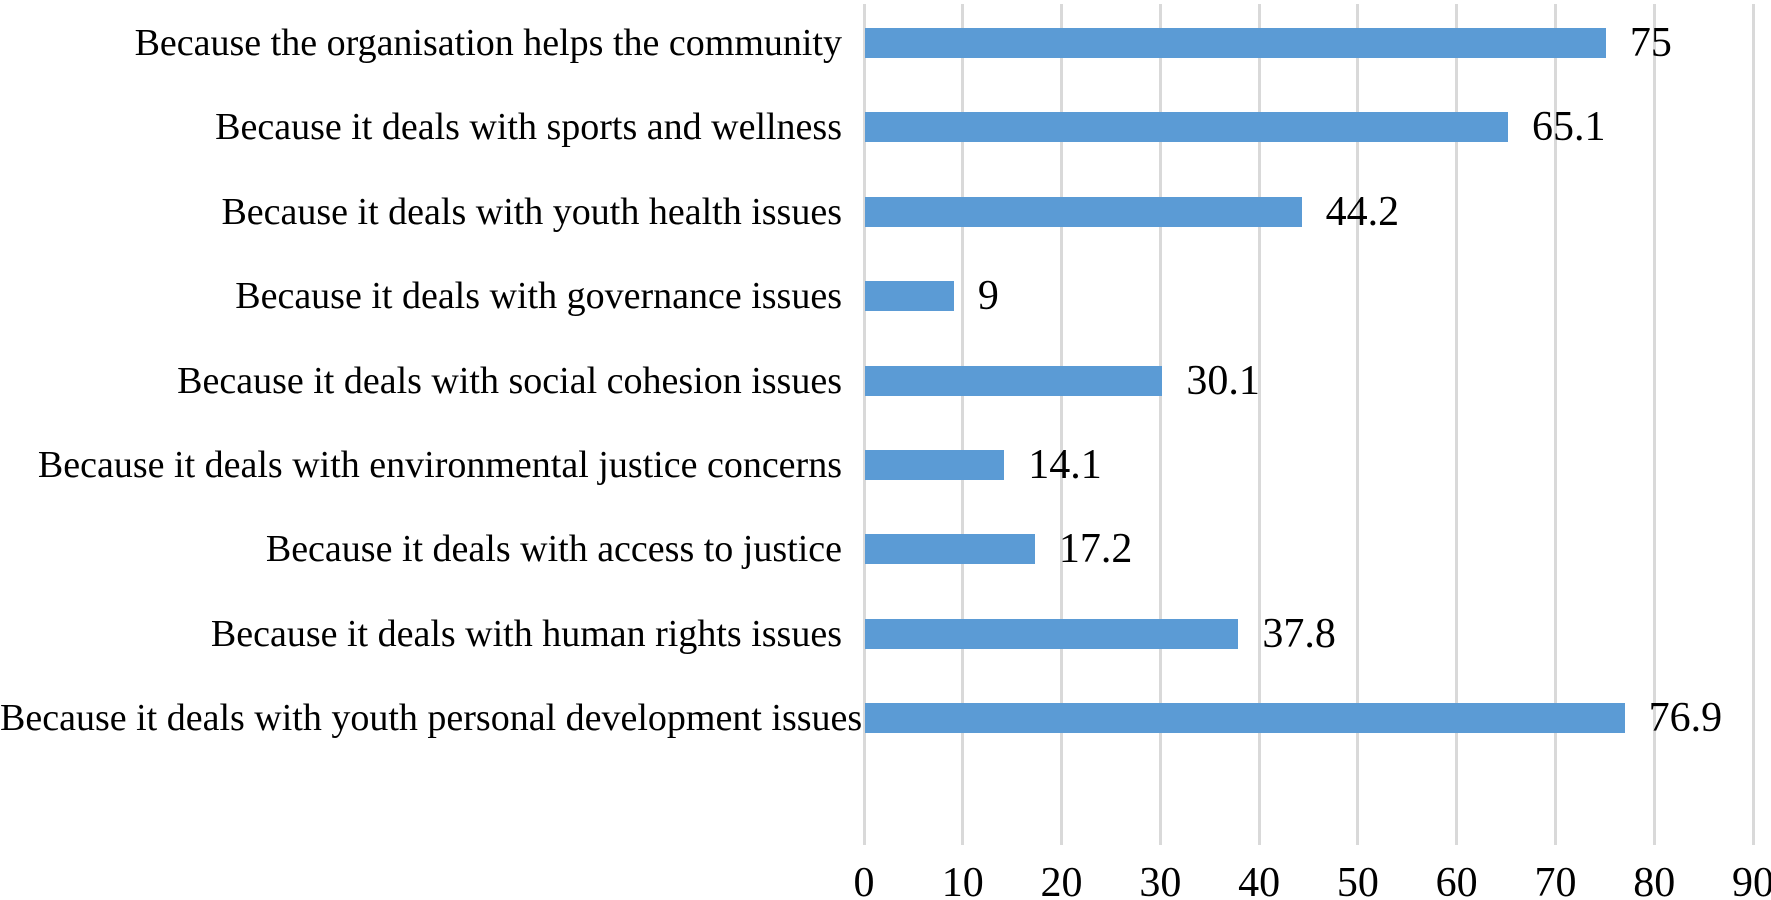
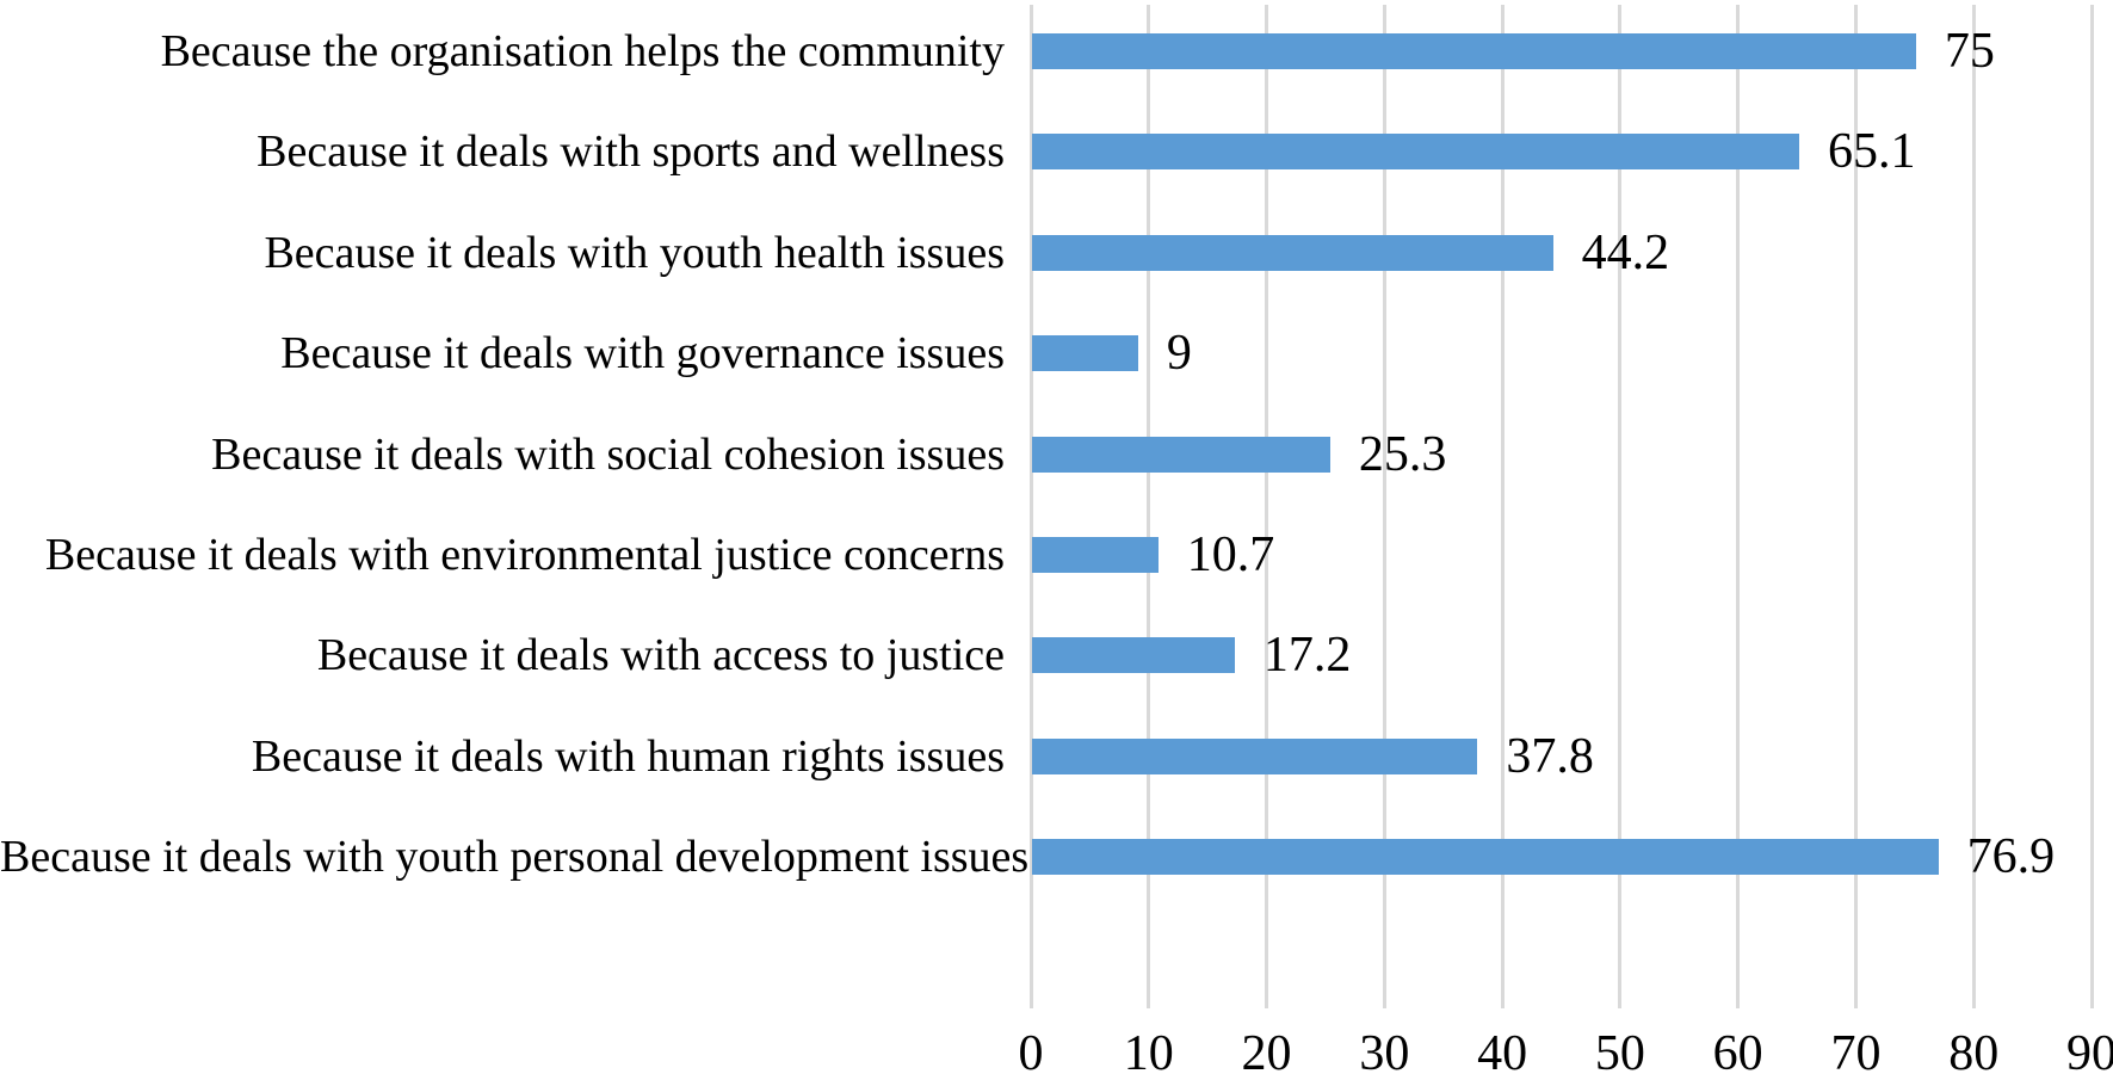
Because it deals with social cohesion issues: 30.1 -> 25.3
Because it deals with environmental justice concerns: 14.1 -> 10.7
